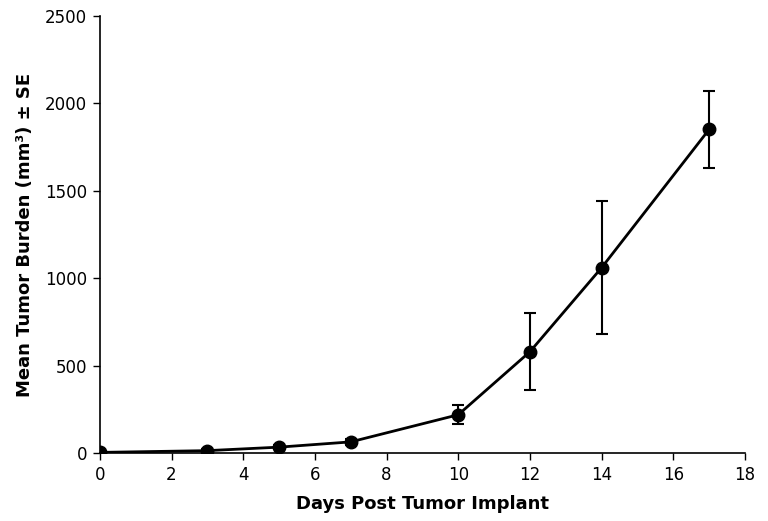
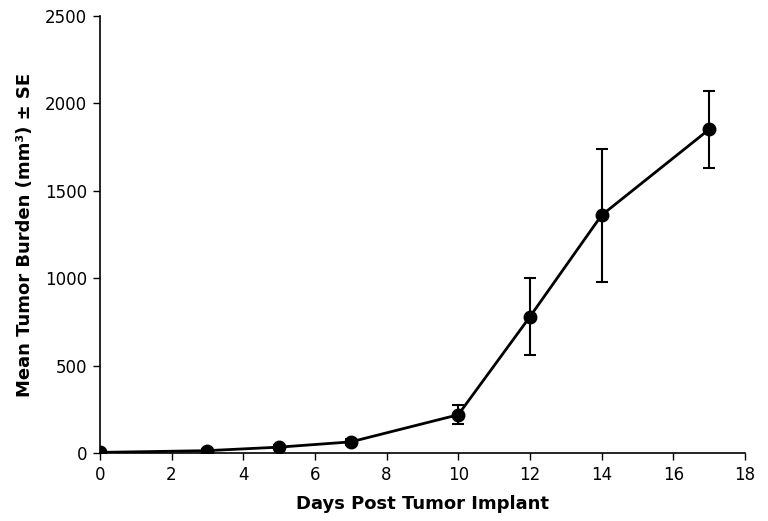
12: 580 -> 780
14: 1060 -> 1360
